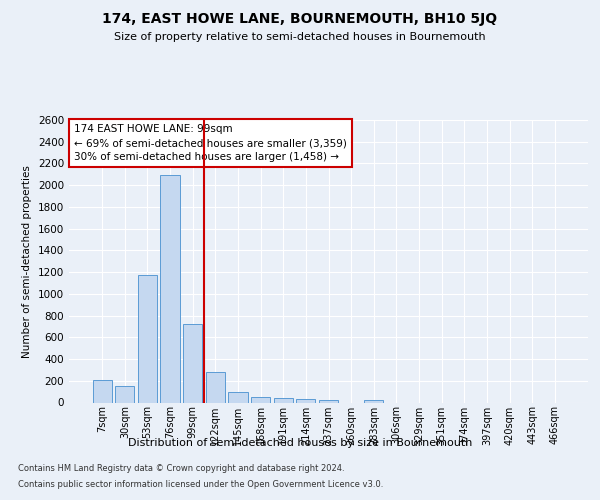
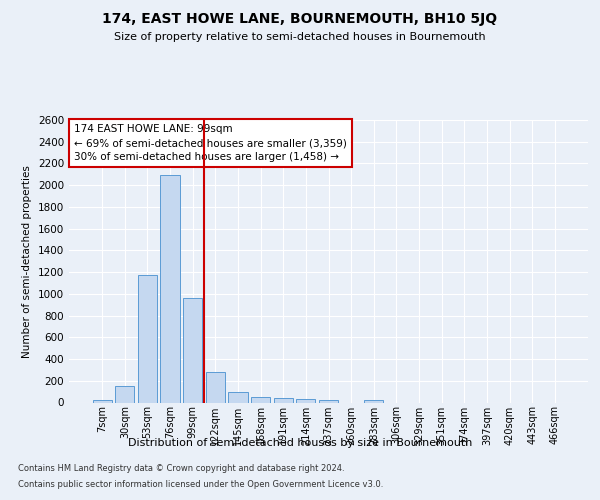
7sqm: 210 -> 20
99sqm: 720 -> 960
